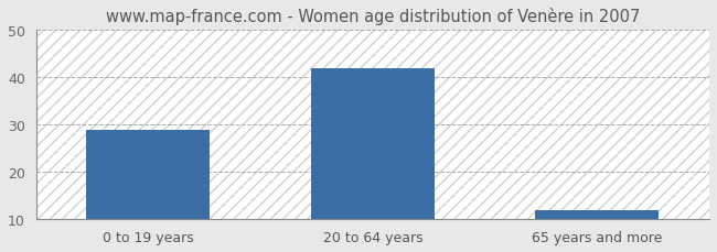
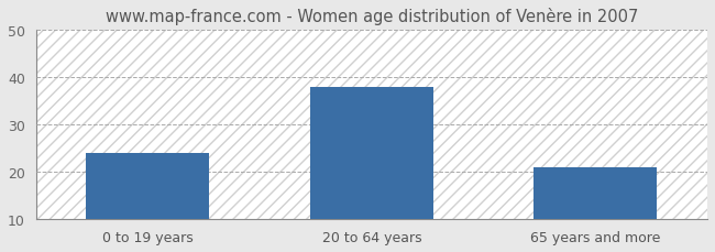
0 to 19 years: 29 -> 24
20 to 64 years: 42 -> 38
65 years and more: 12 -> 21
